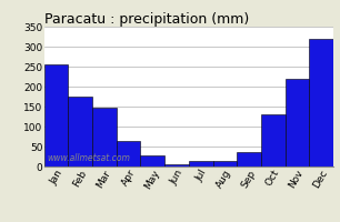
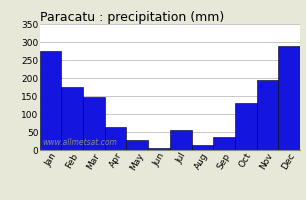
Jan: 255 -> 275
Jul: 15 -> 55
Nov: 220 -> 195
Dec: 320 -> 290
